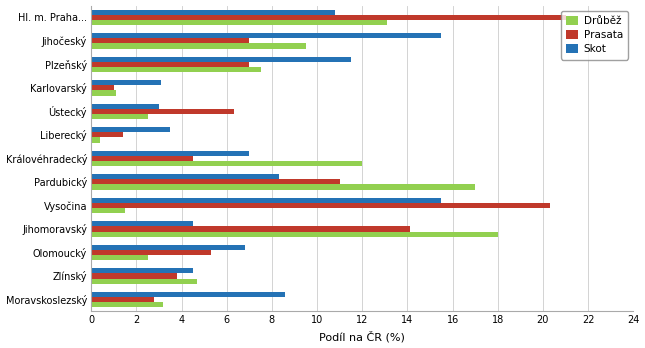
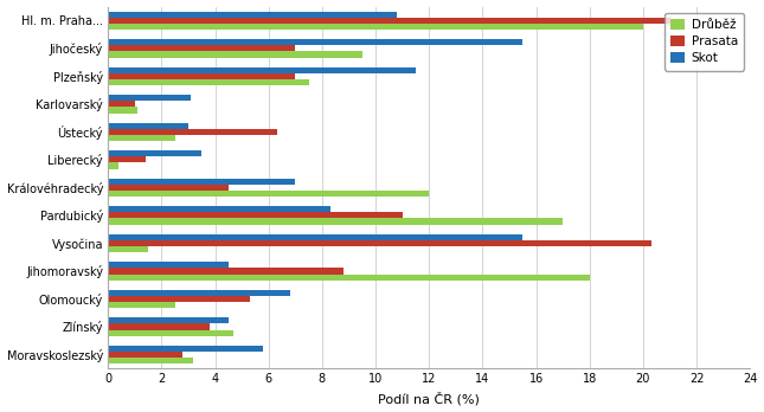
Drůběž/Hl. m. Praha...: 13.1 -> 20.0
Prasata/Jihomoravský: 14.1 -> 8.8
Skot/Moravskoslezský: 8.6 -> 5.8
